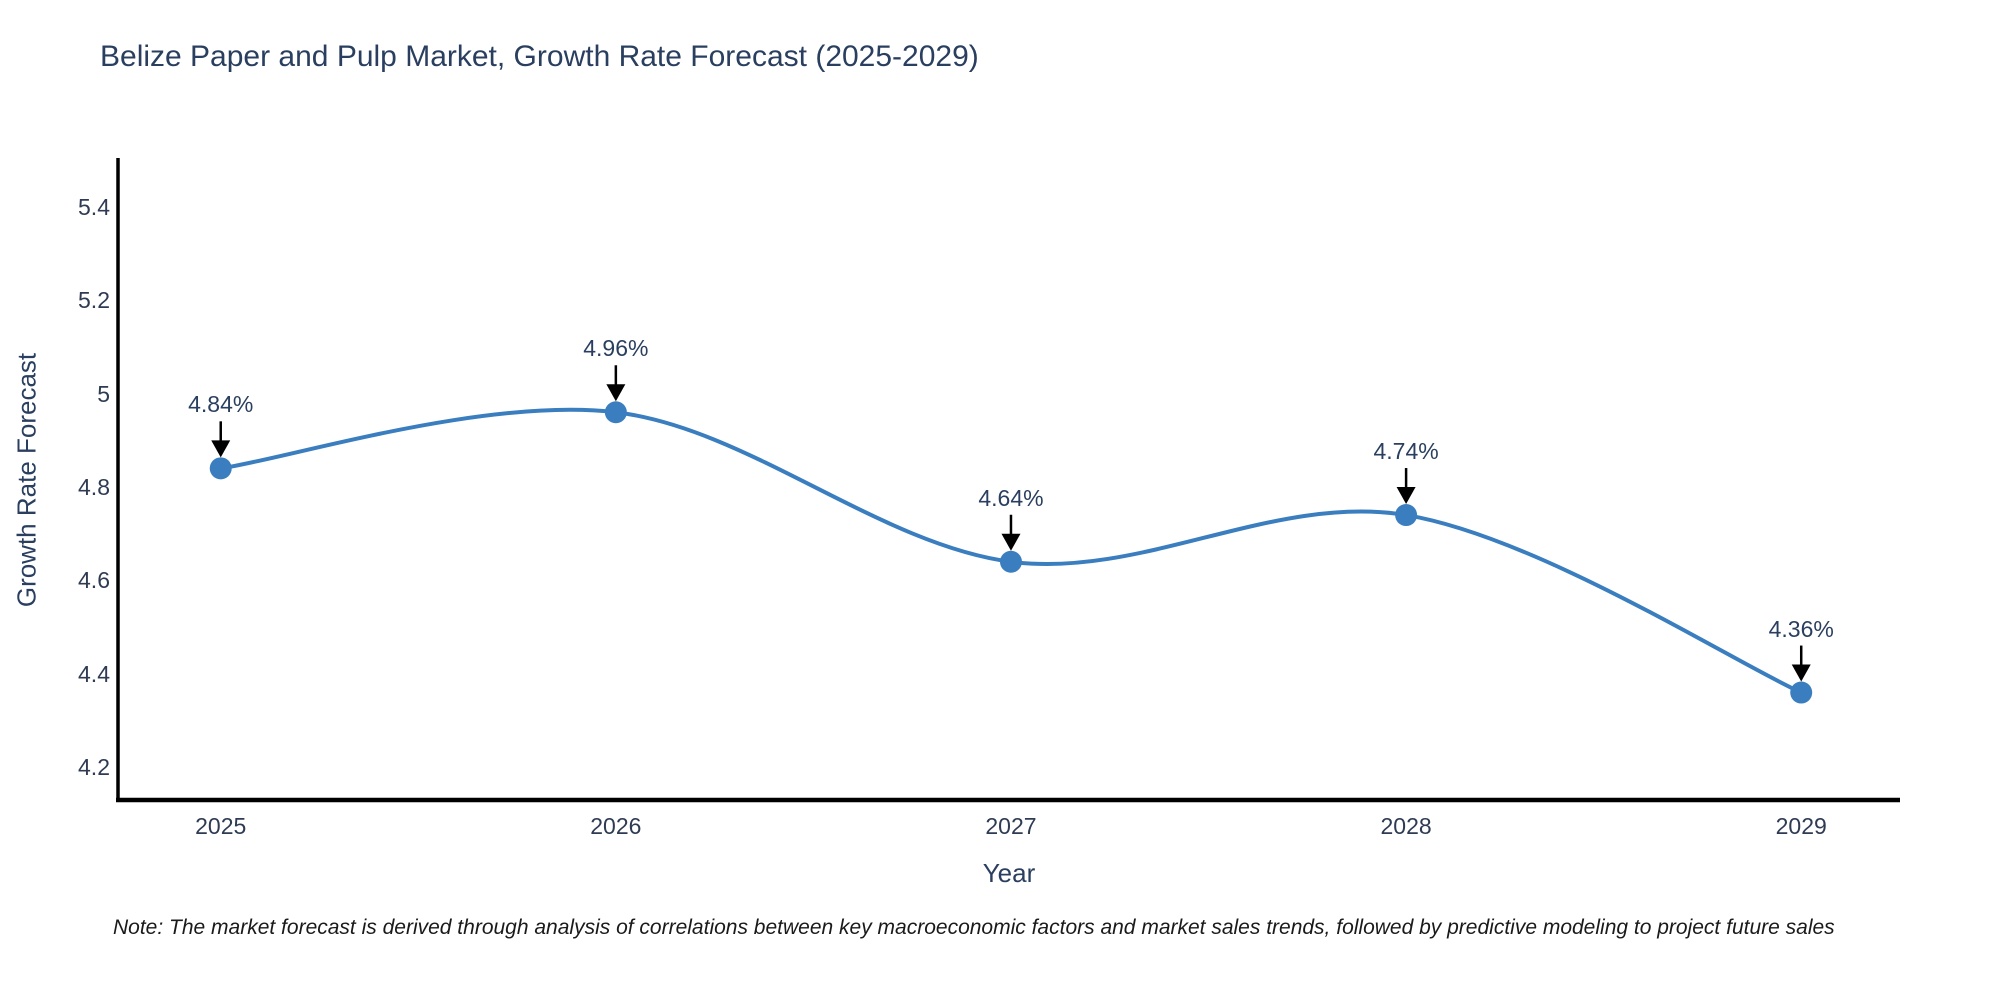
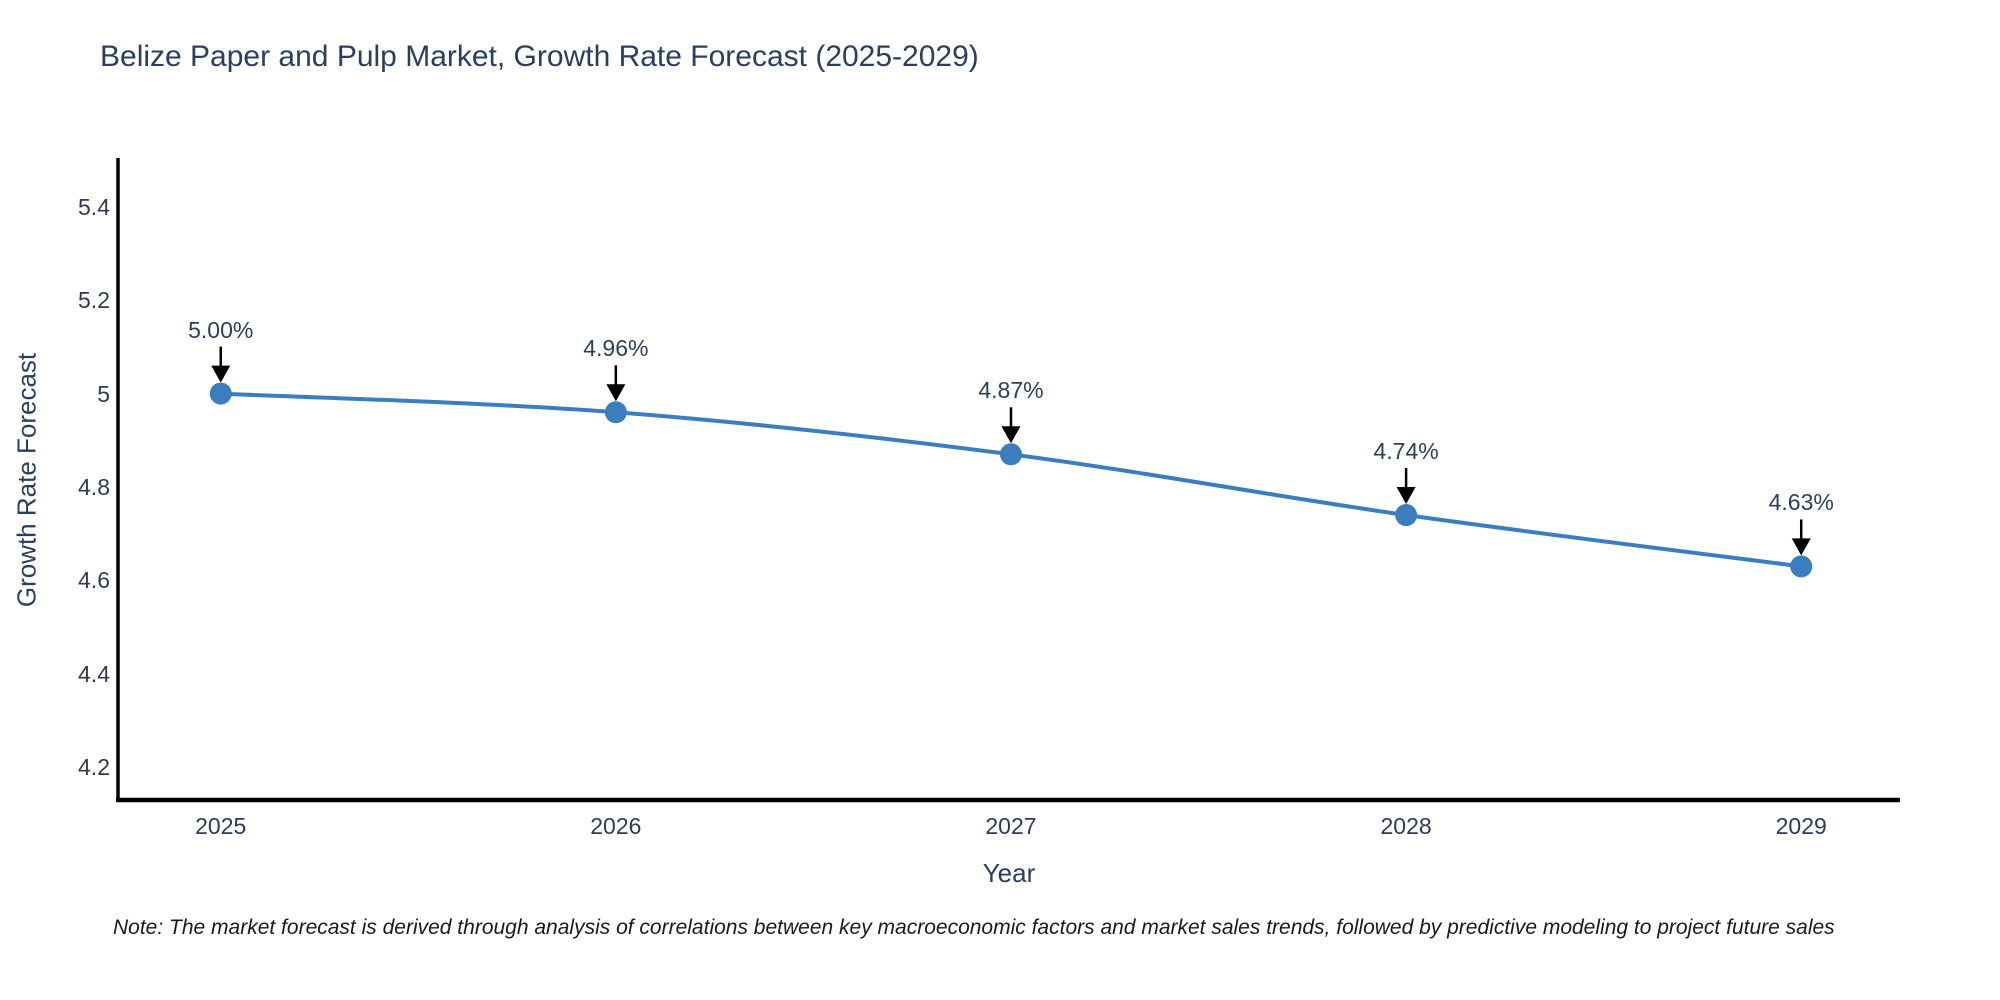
2025: 4.84% -> 5.00%
2027: 4.64% -> 4.87%
2029: 4.36% -> 4.63%
